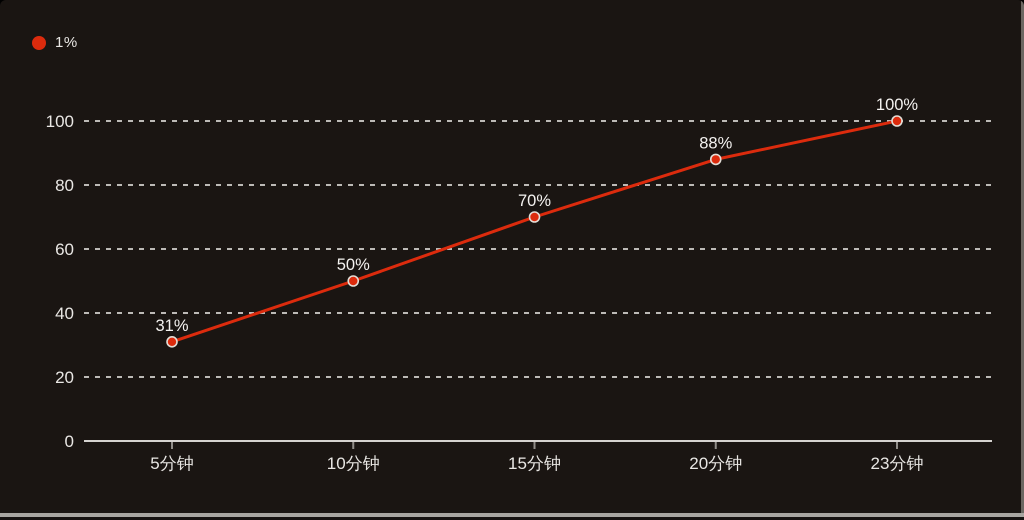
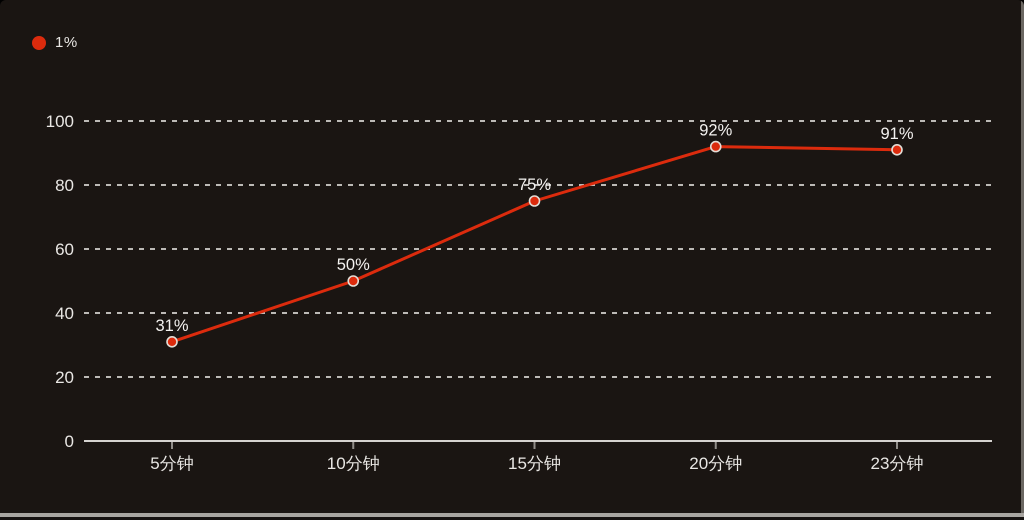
15分钟: 70% -> 75%
20分钟: 88% -> 92%
23分钟: 100% -> 91%
